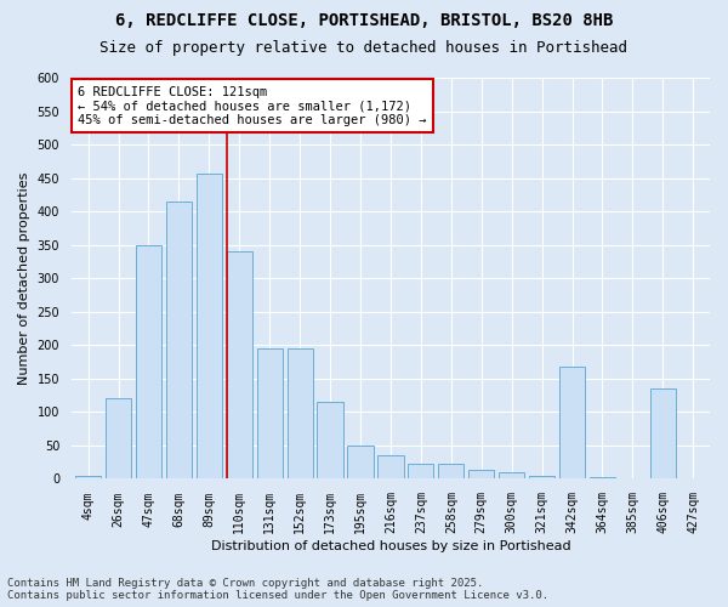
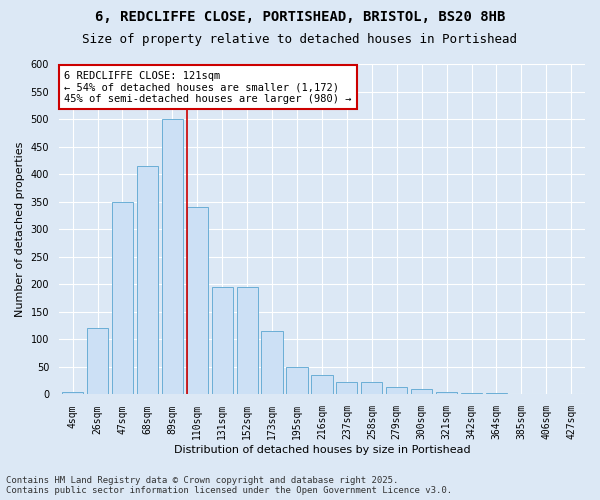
89sqm: 456 -> 500
342sqm: 168 -> 3
406sqm: 136 -> 1
